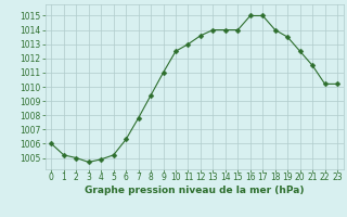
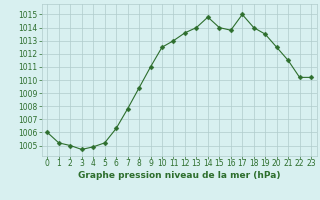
14: 1014.0 -> 1014.8
16: 1015.0 -> 1013.8
